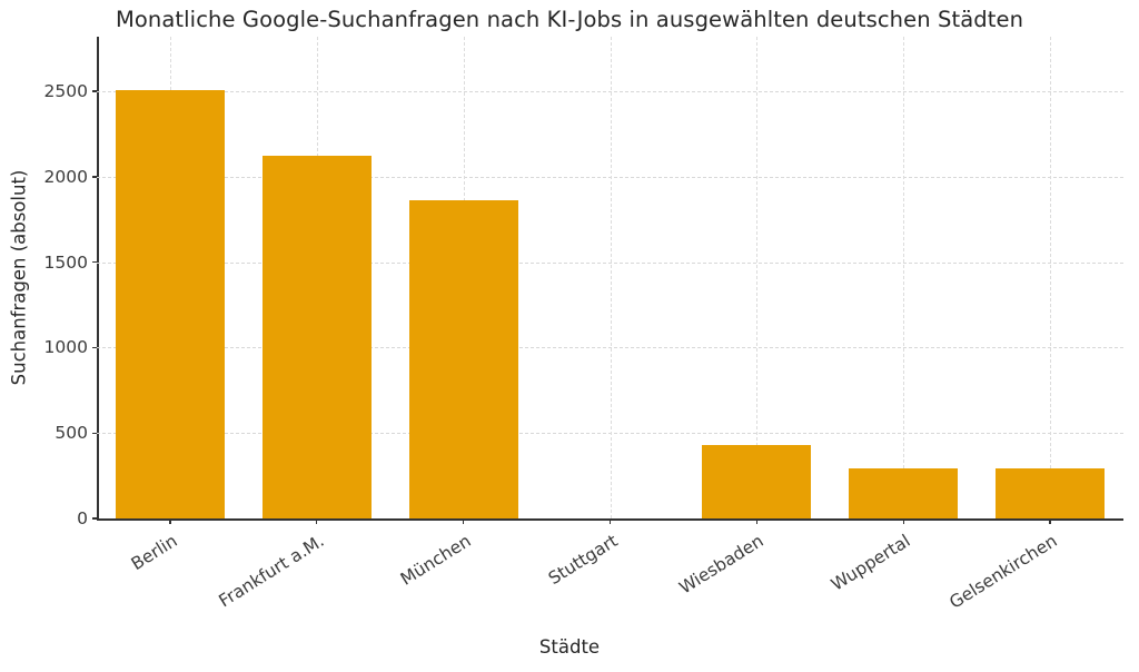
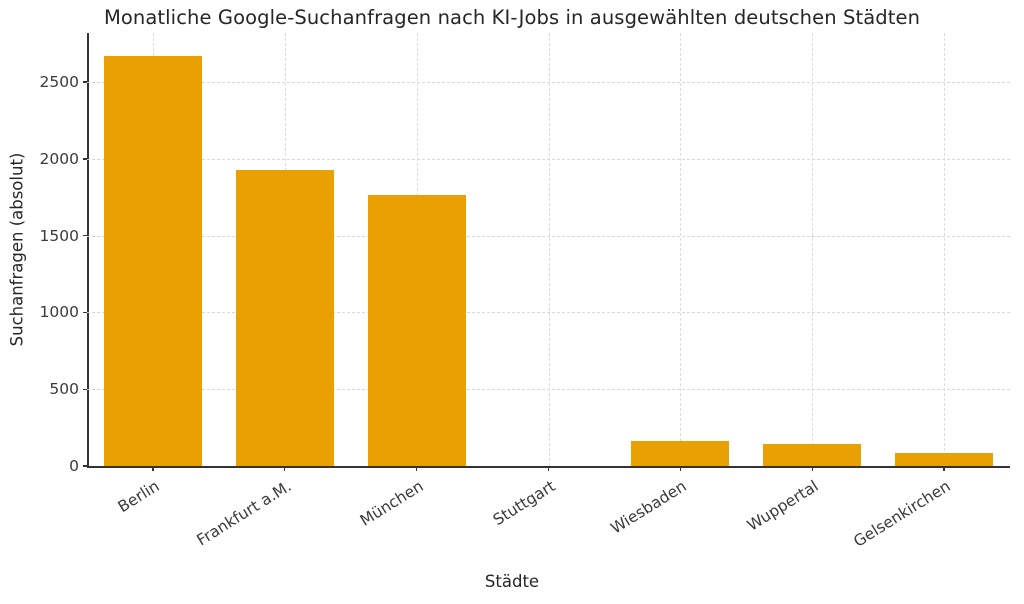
Berlin: 2510 -> 2670
Frankfurt a.M.: 2120 -> 1930
München: 1860 -> 1760
Wiesbaden: 430 -> 160
Wuppertal: 290 -> 140
Gelsenkirchen: 290 -> 80
